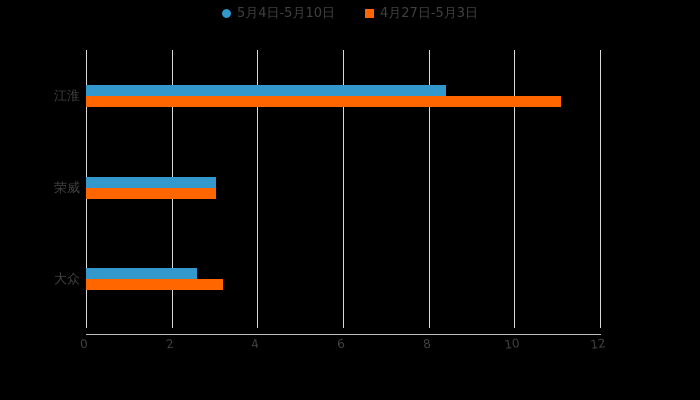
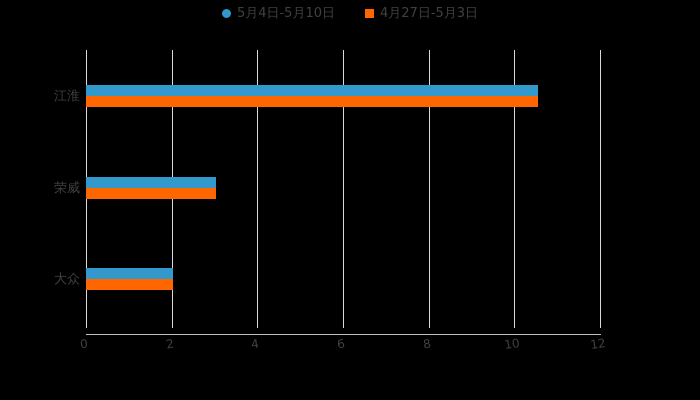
5月4日-5月10日/江淮: 8.4 -> 10.6
4月27日-5月3日/江淮: 11.1 -> 10.6
5月4日-5月10日/大众: 2.6 -> 2.0
4月27日-5月3日/大众: 3.2 -> 2.0
